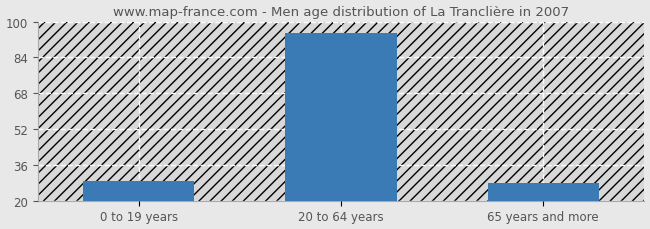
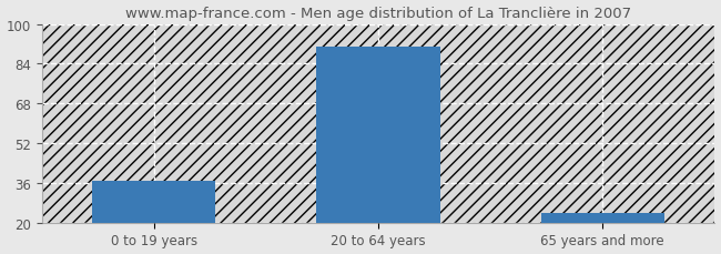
0 to 19 years: 29 -> 37
20 to 64 years: 95 -> 91
65 years and more: 28 -> 24
